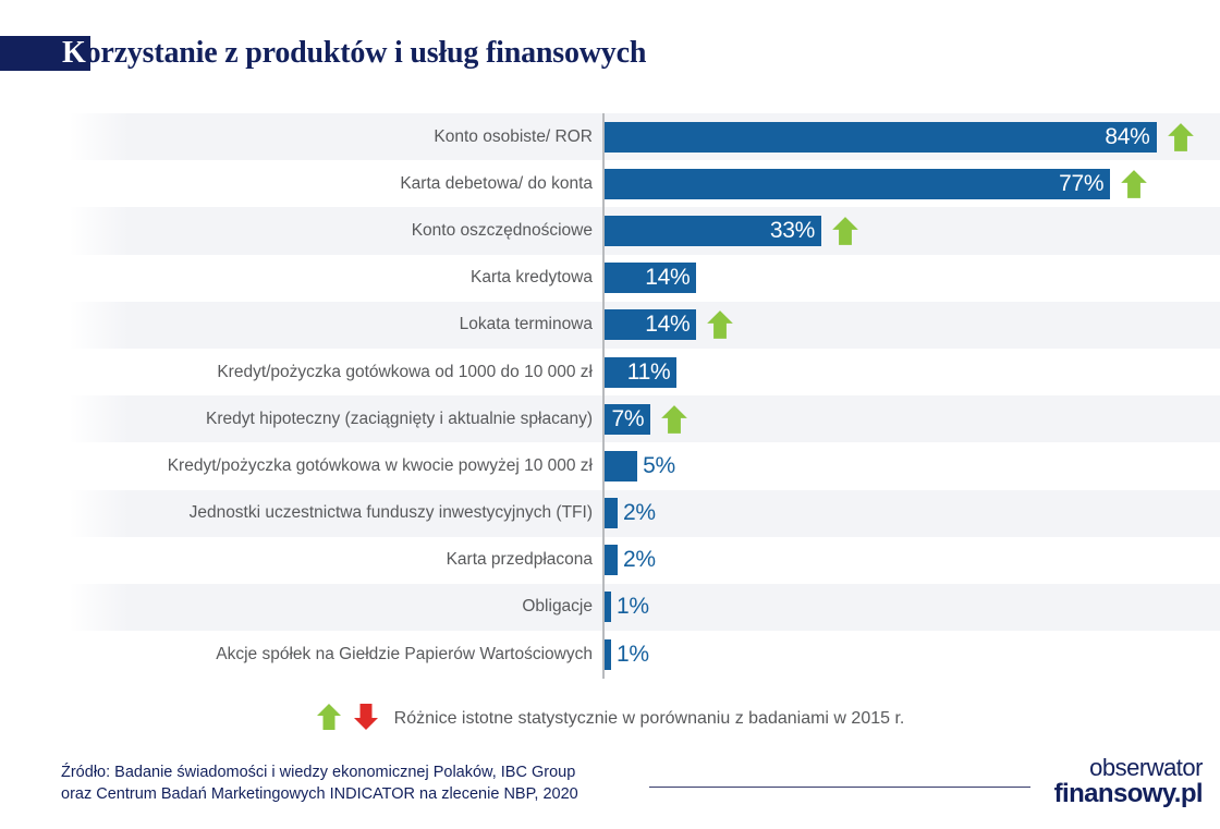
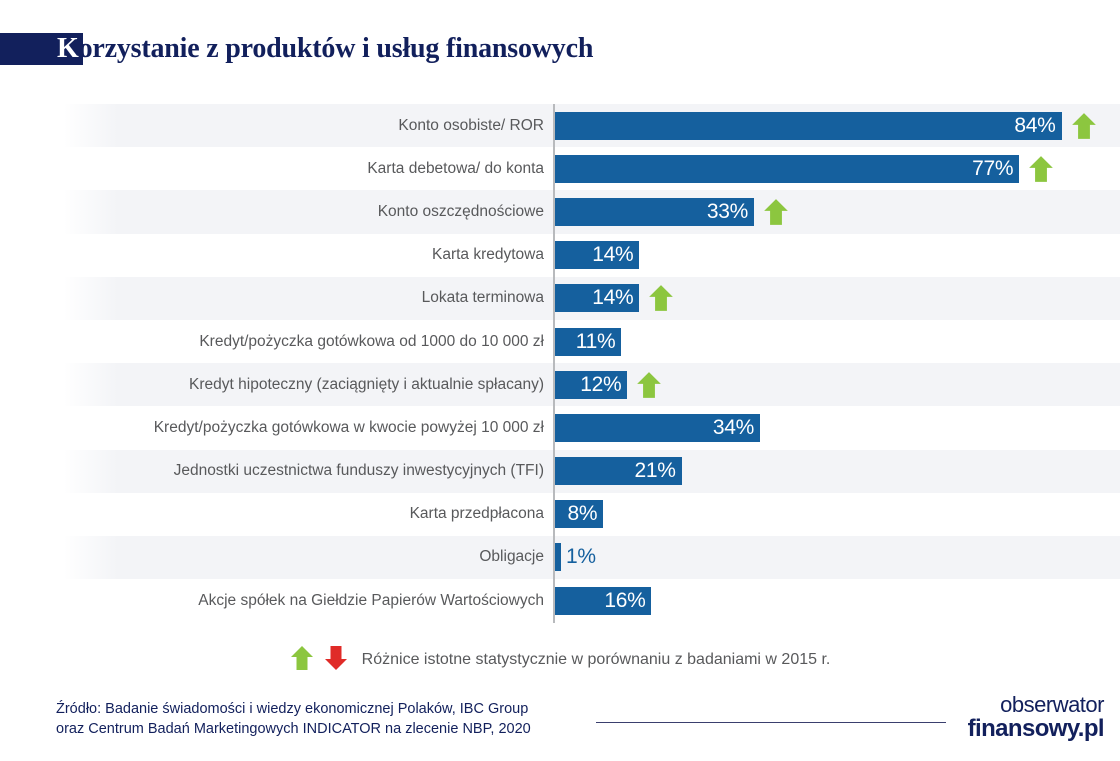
Kredyt hipoteczny (zaciągnięty i aktualnie spłacany): 7% -> 12%
Kredyt/pożyczka gotówkowa w kwocie powyżej 10 000 zł: 5% -> 34%
Jednostki uczestnictwa funduszy inwestycyjnych (TFI): 2% -> 21%
Karta przedpłacona: 2% -> 8%
Akcje spółek na Giełdzie Papierów Wartościowych: 1% -> 16%
